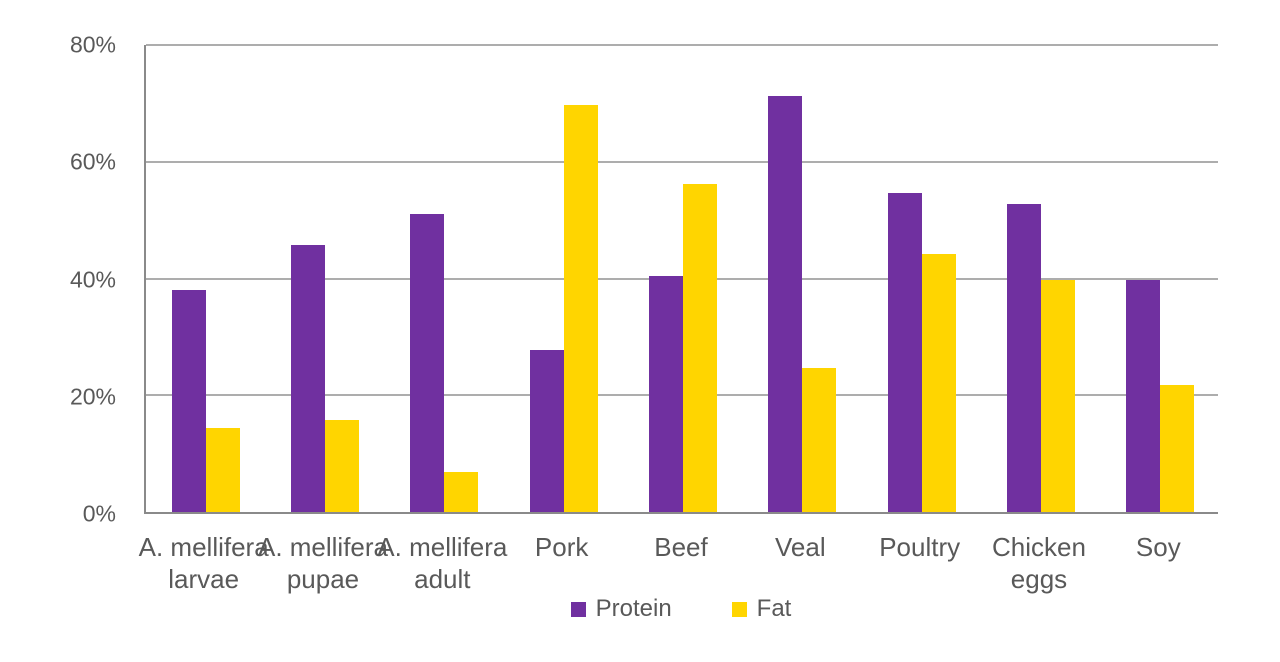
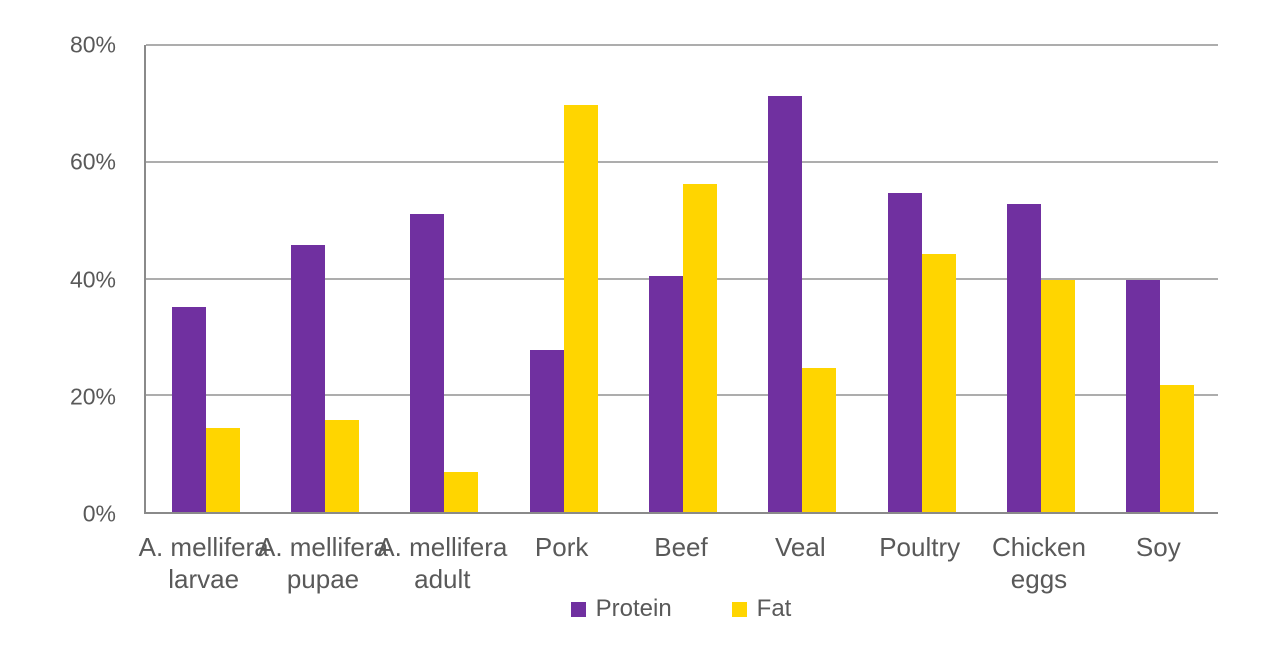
Protein/A. mellifera larvae: 38% -> 35%
